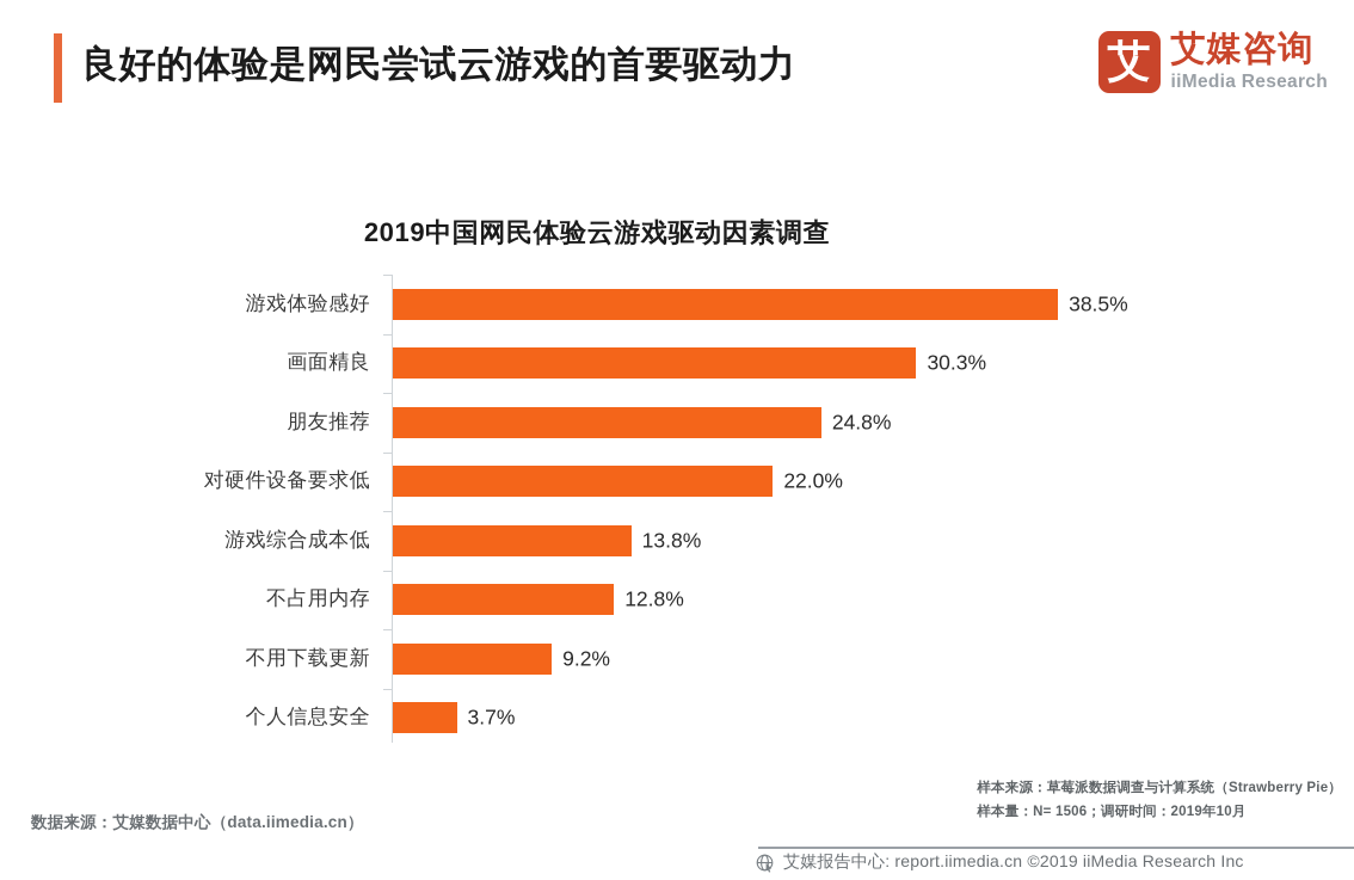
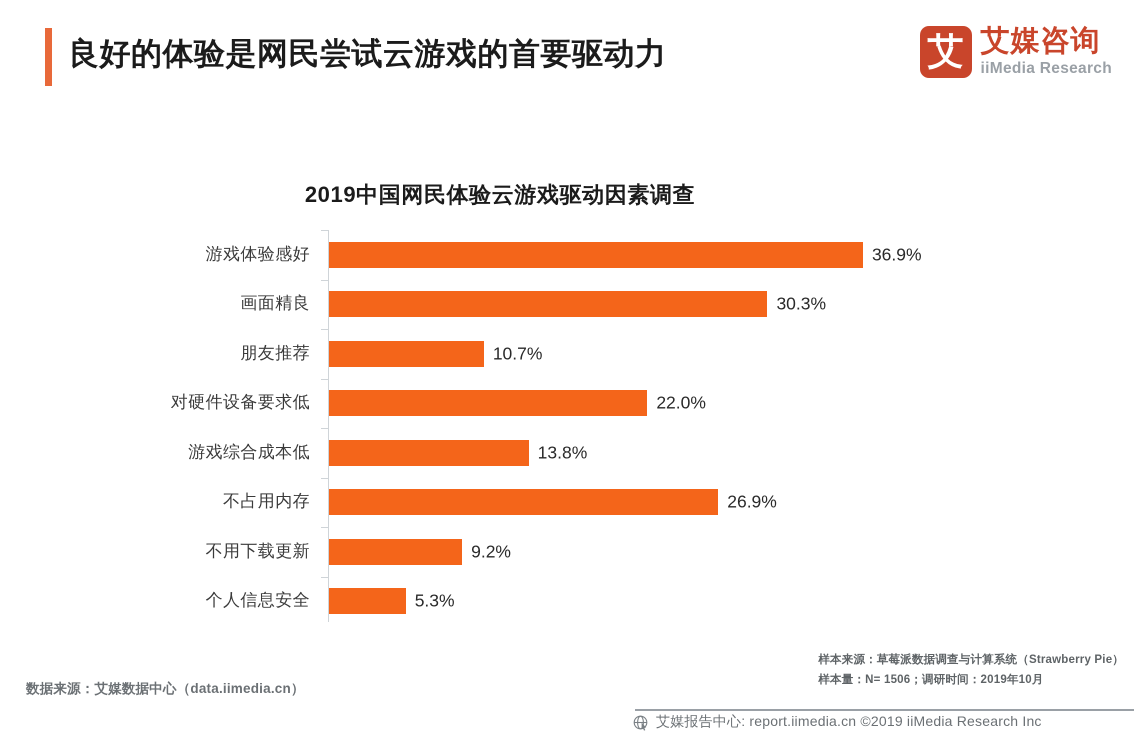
游戏体验感好: 38.5% -> 36.9%
朋友推荐: 24.8% -> 10.7%
不占用内存: 12.8% -> 26.9%
个人信息安全: 3.7% -> 5.3%
